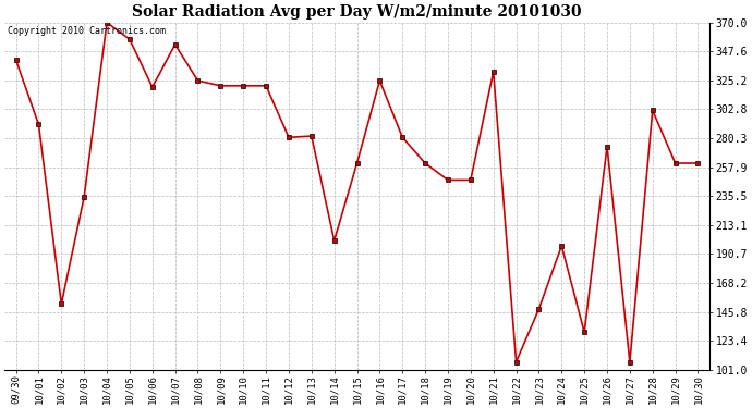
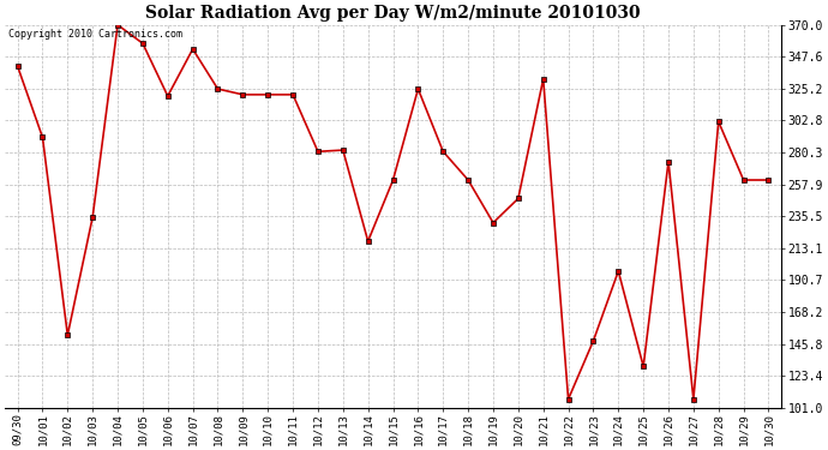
10/14: 201 -> 218
10/19: 248 -> 231
